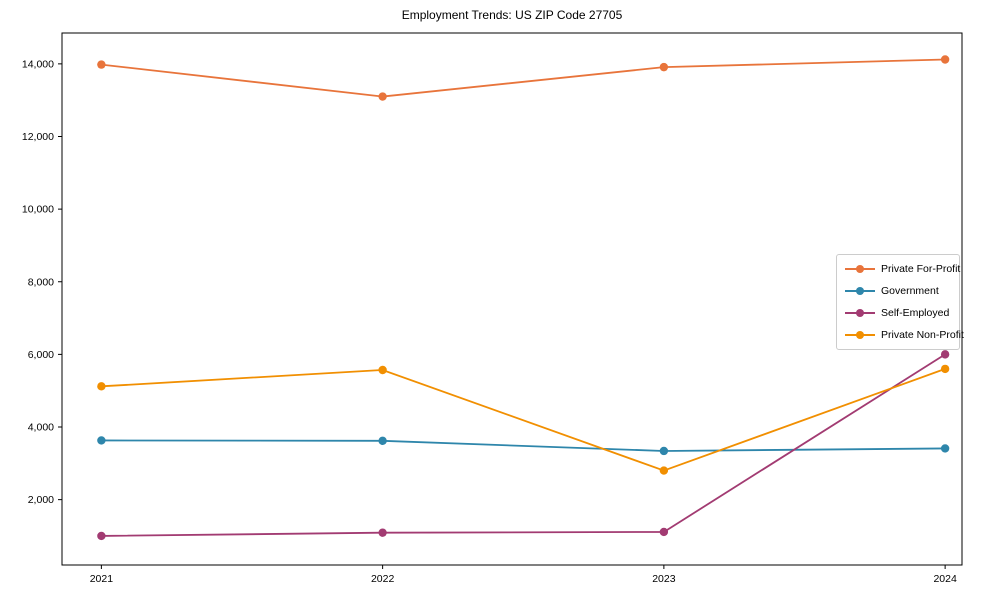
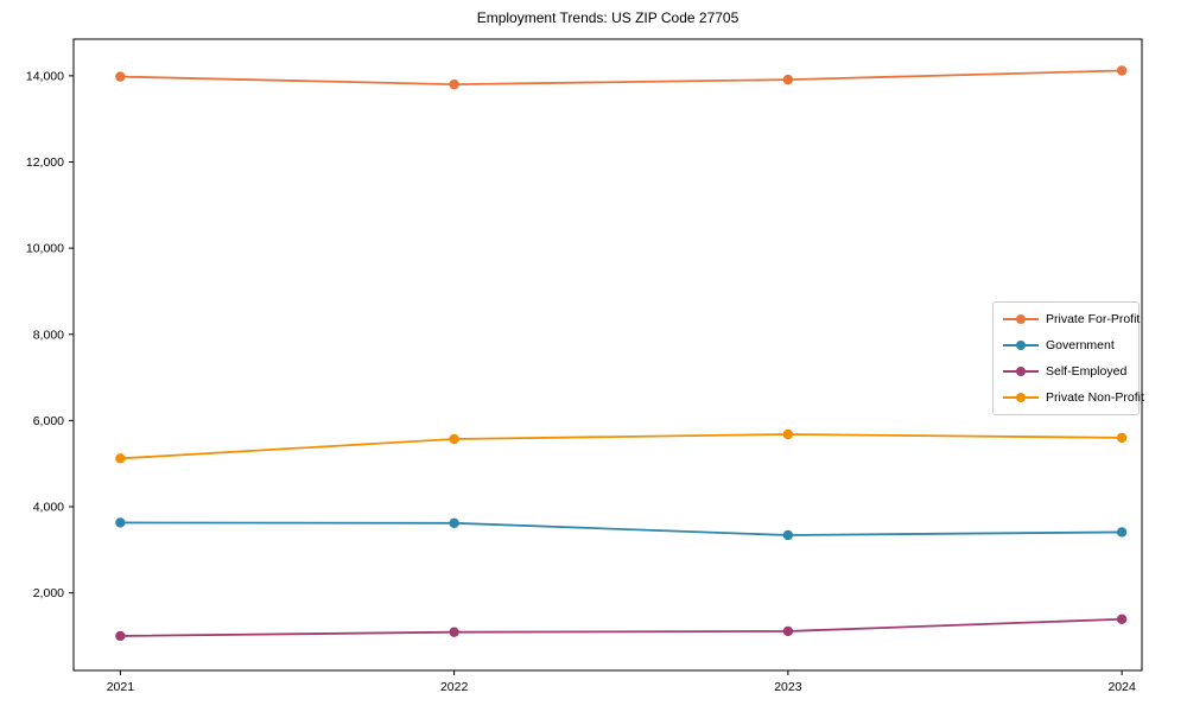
Private For-Profit/2022: 13100 -> 13800
Private Non-Profit/2023: 2800 -> 5700
Self-Employed/2024: 6000 -> 1400
